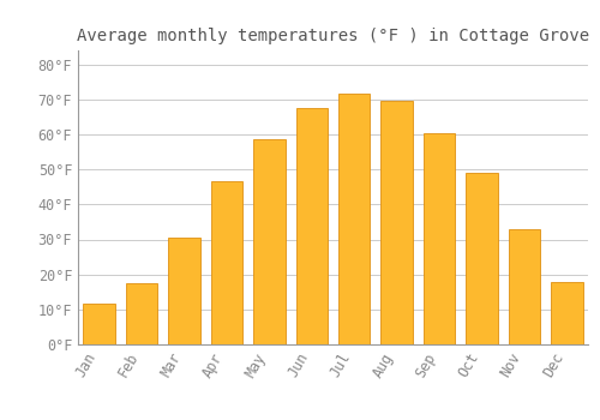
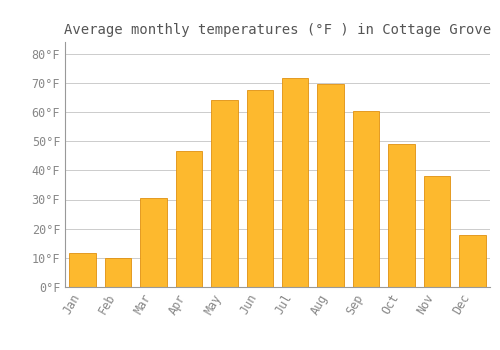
Feb: 17.5°F -> 10.0°F
May: 58.5°F -> 64.0°F
Nov: 33.0°F -> 38.0°F
